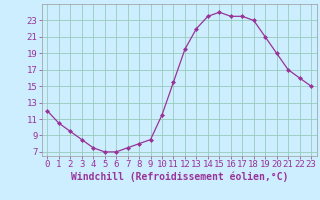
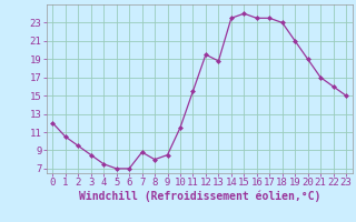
7: 7.5 -> 8.8
13: 22.0 -> 18.8
